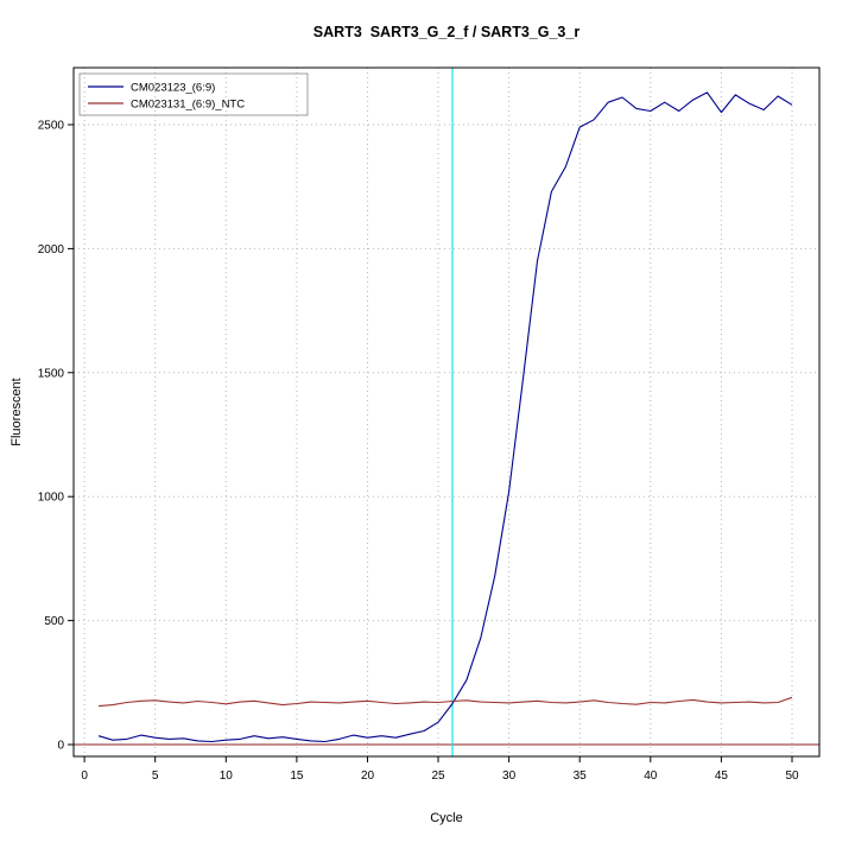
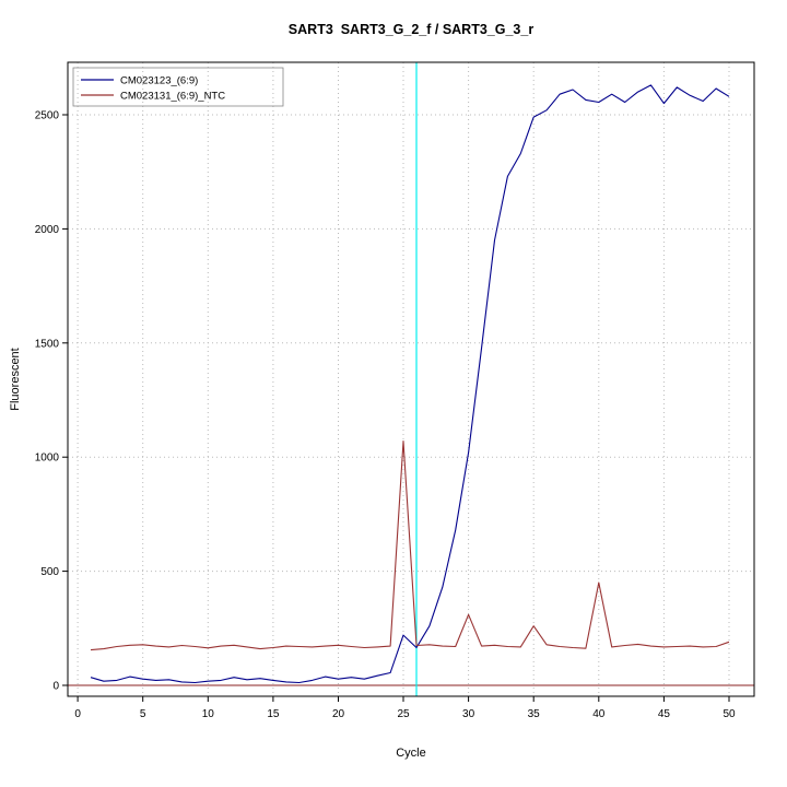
CM023123_(6:9)/25: 90 -> 220
CM023131_(6:9)_NTC/25: 170 -> 1070
CM023131_(6:9)_NTC/30: 170 -> 310
CM023131_(6:9)_NTC/35: 170 -> 260
CM023131_(6:9)_NTC/40: 170 -> 450
